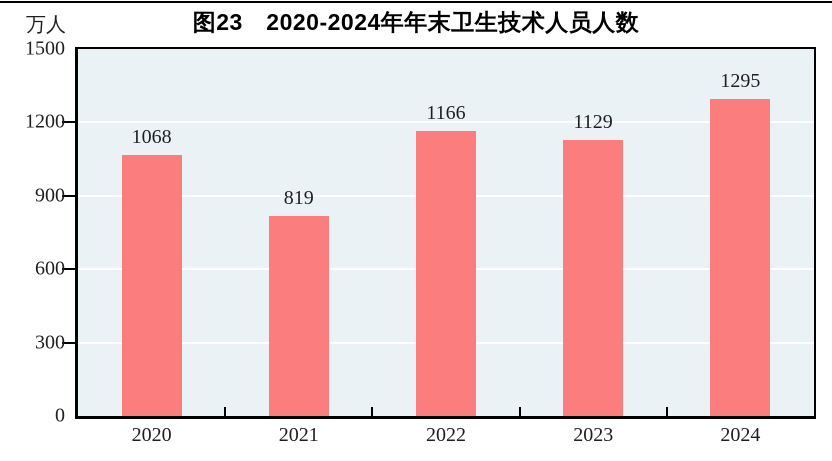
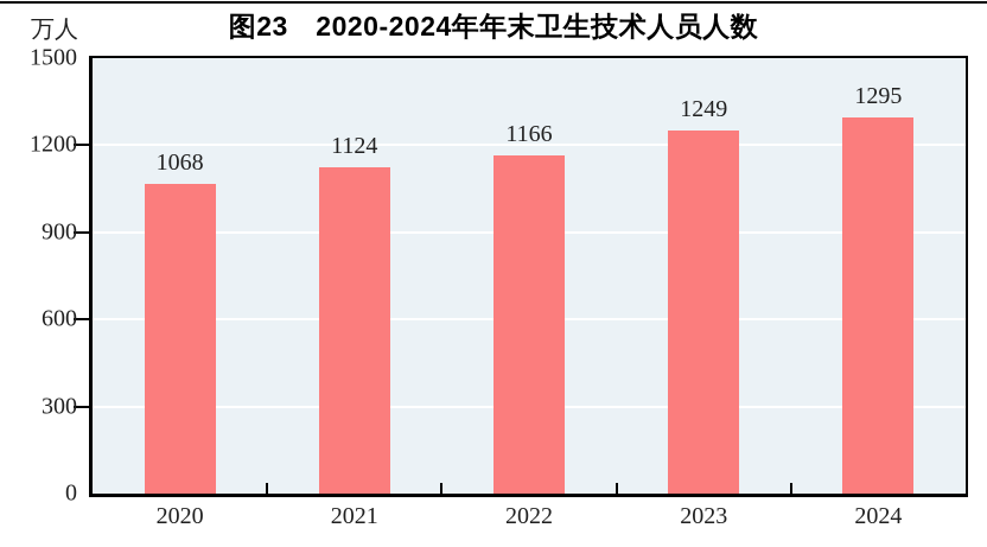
2021: 819 -> 1124
2023: 1129 -> 1249
